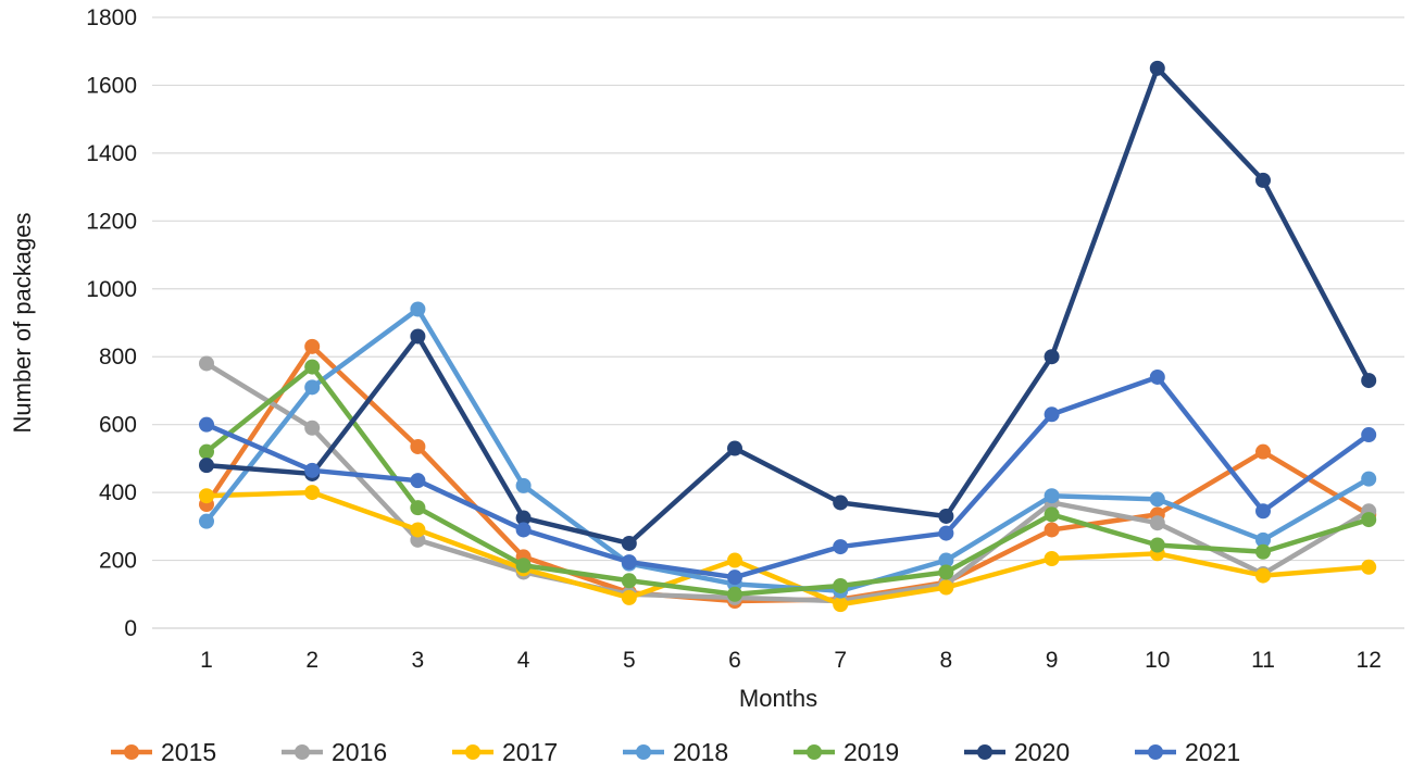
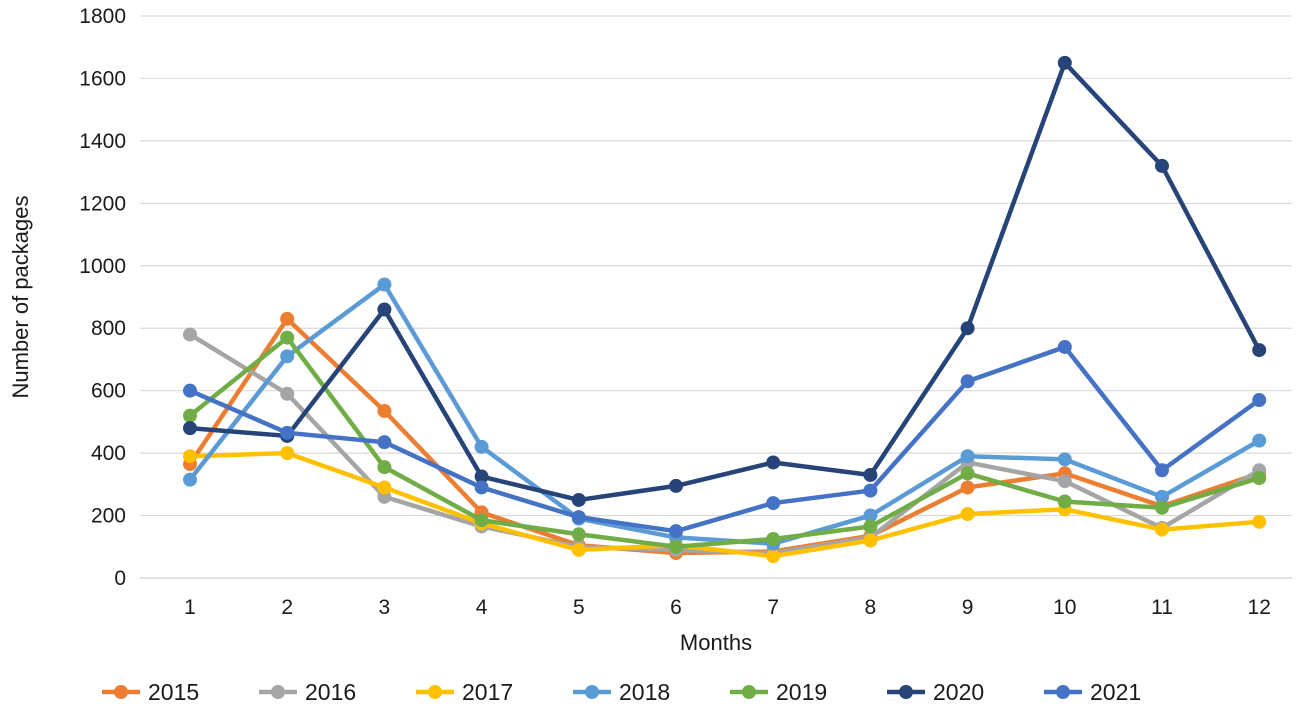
2017/6: 200 -> 100
2020/6: 530 -> 300
2015/11: 520 -> 230
